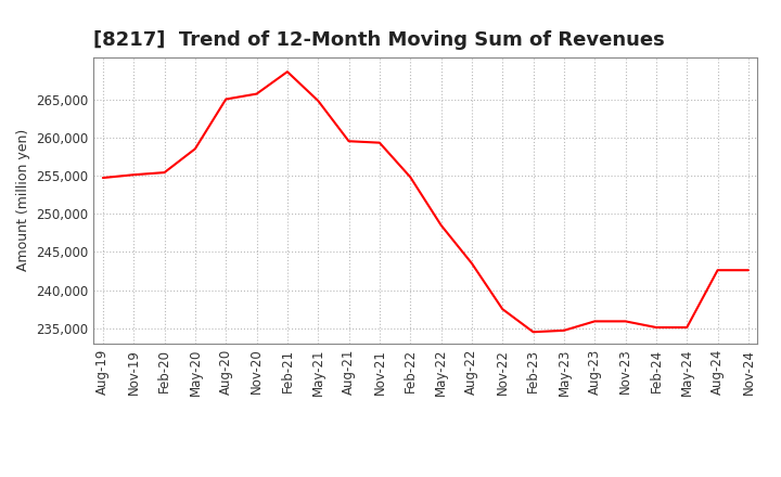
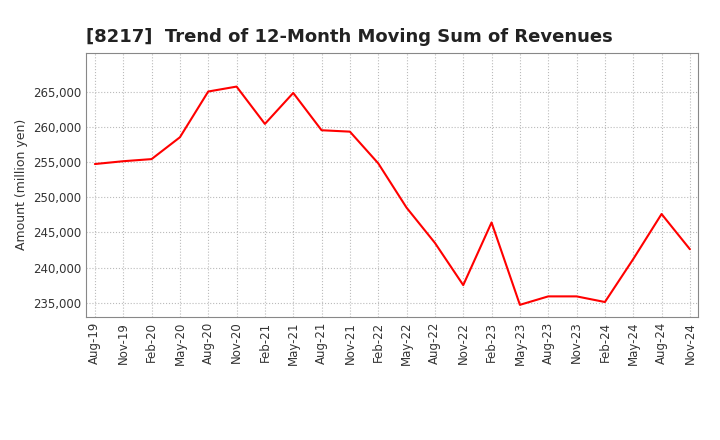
Feb-21: 268,600 -> 260,400
Feb-23: 234,500 -> 246,400
May-24: 235,100 -> 241,200
Aug-24: 242,600 -> 247,600
